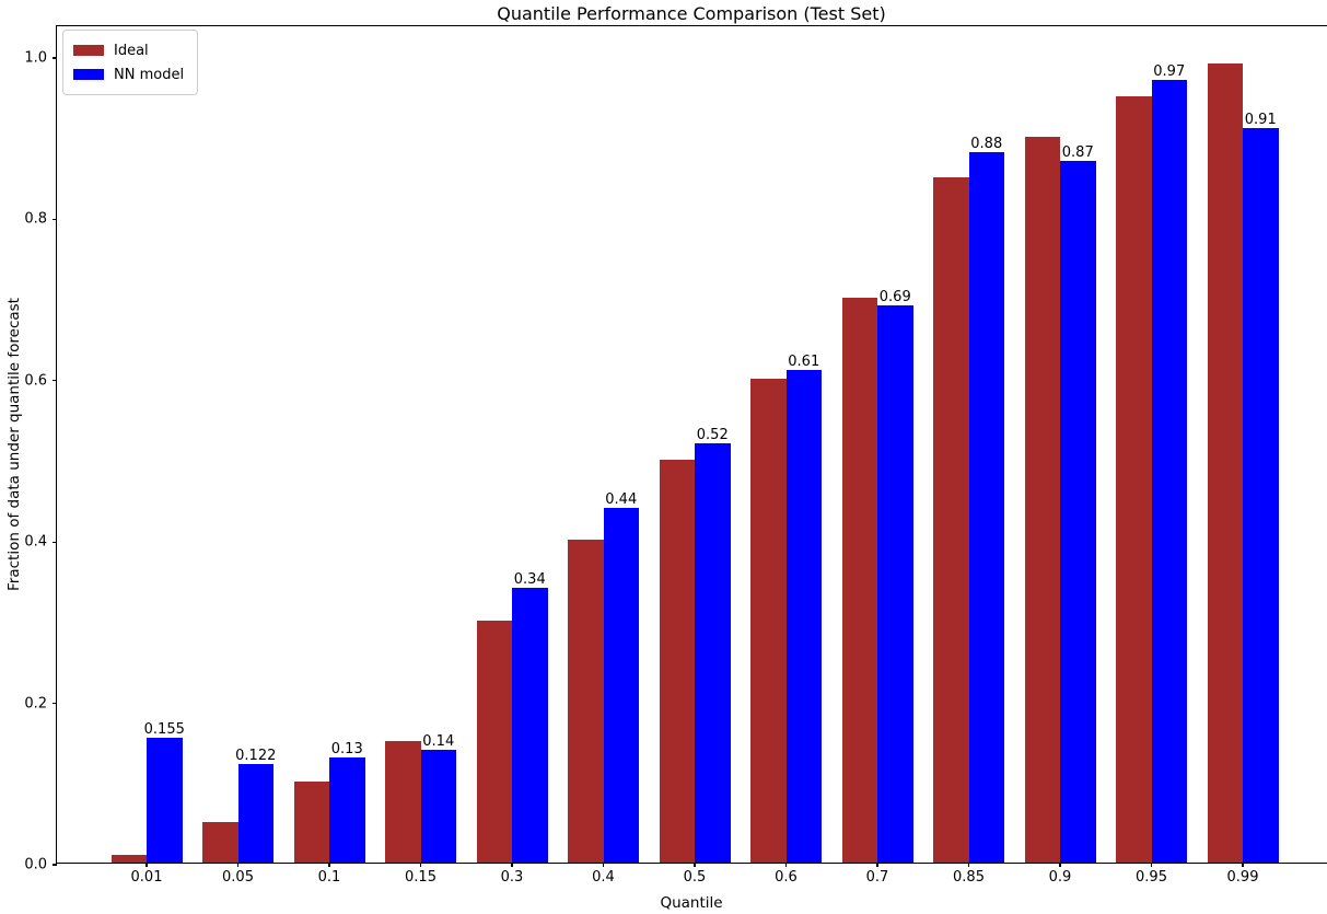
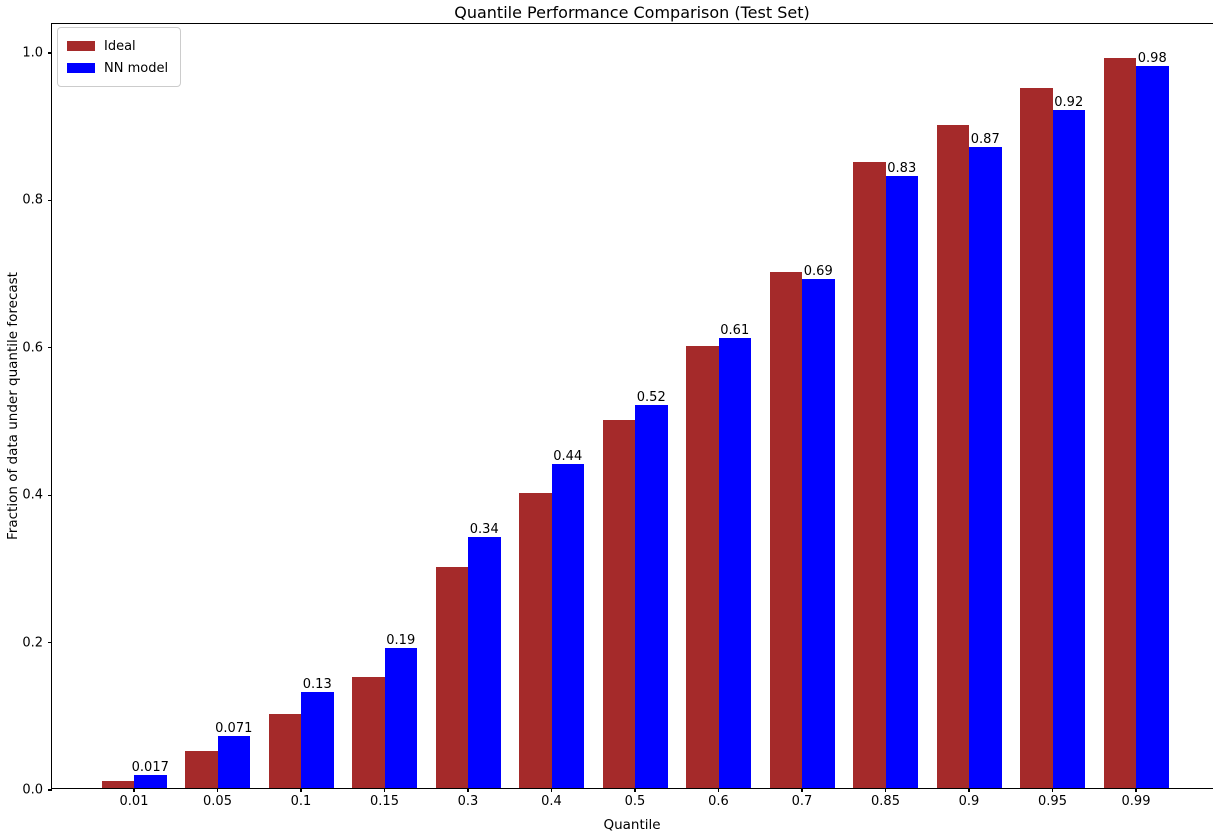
NN model/0.01: 0.155 -> 0.017
NN model/0.05: 0.122 -> 0.071
NN model/0.15: 0.14 -> 0.19
NN model/0.85: 0.88 -> 0.83
NN model/0.95: 0.97 -> 0.92
NN model/0.99: 0.91 -> 0.98
